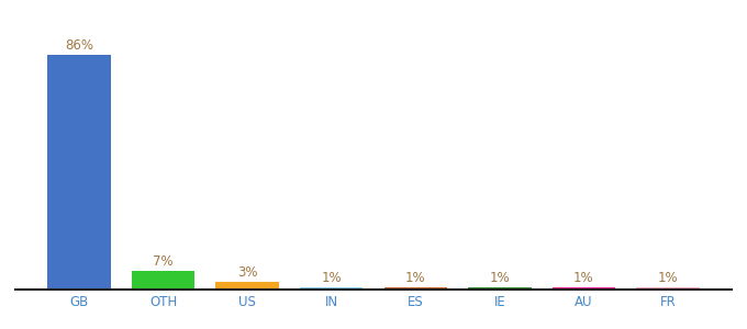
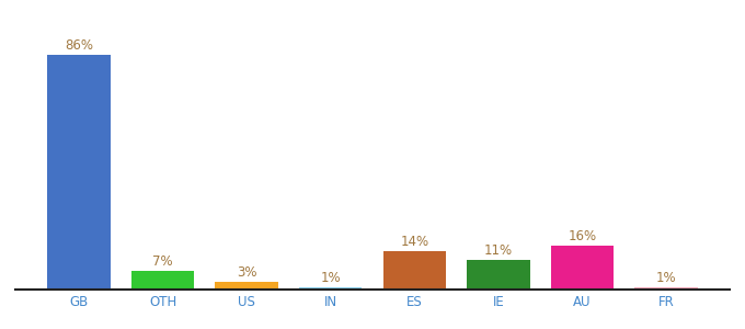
ES: 1% -> 14%
IE: 1% -> 11%
AU: 1% -> 16%
